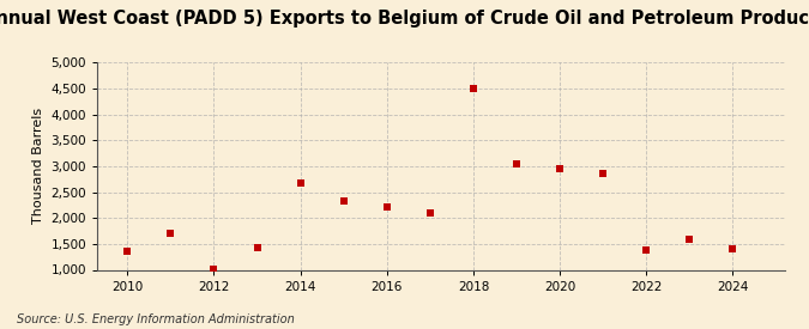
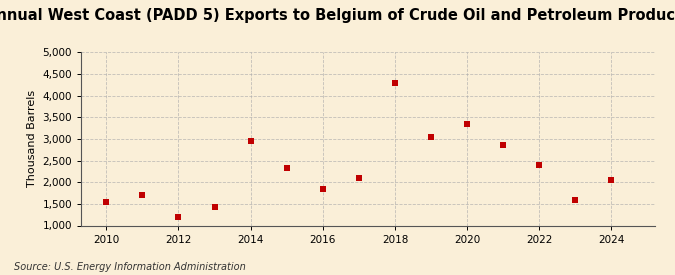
2010: 1,350 -> 1,550
2012: 1,020 -> 1,200
2014: 2,680 -> 2,950
2016: 2,220 -> 1,850
2018: 4,500 -> 4,300
2020: 2,960 -> 3,350
2022: 1,380 -> 2,400
2024: 1,410 -> 2,050
